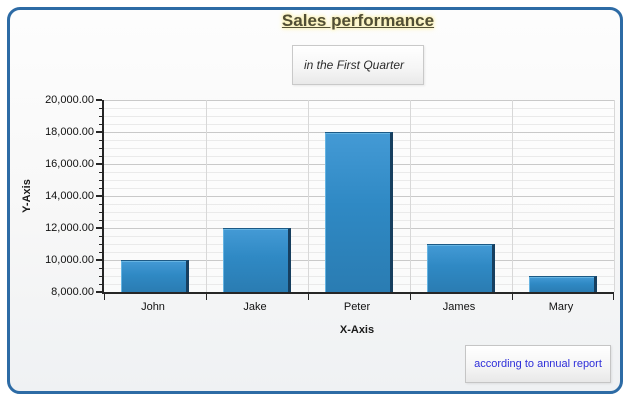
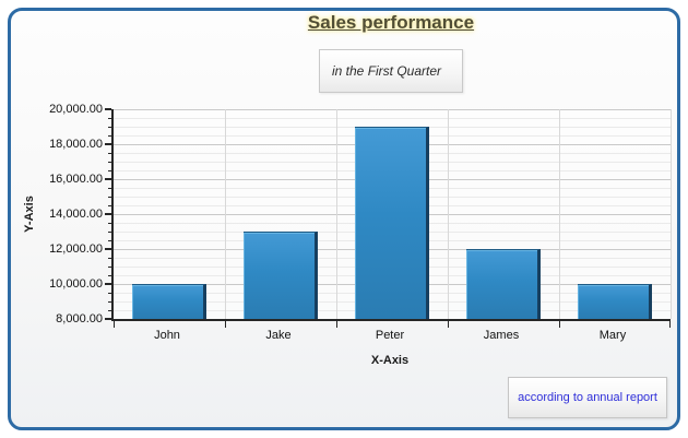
Jake: 12000 -> 13000
Peter: 18000 -> 19000
James: 11000 -> 12000
Mary: 9000 -> 10000
